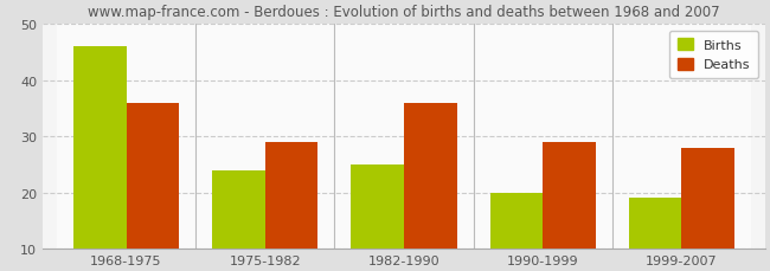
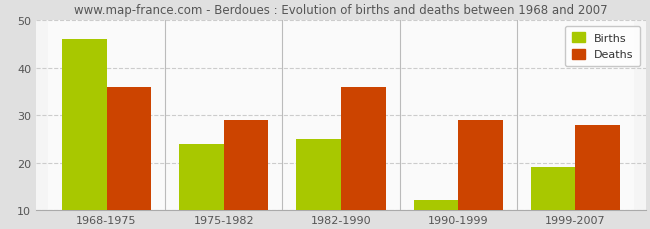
Births/1990-1999: 20 -> 12
